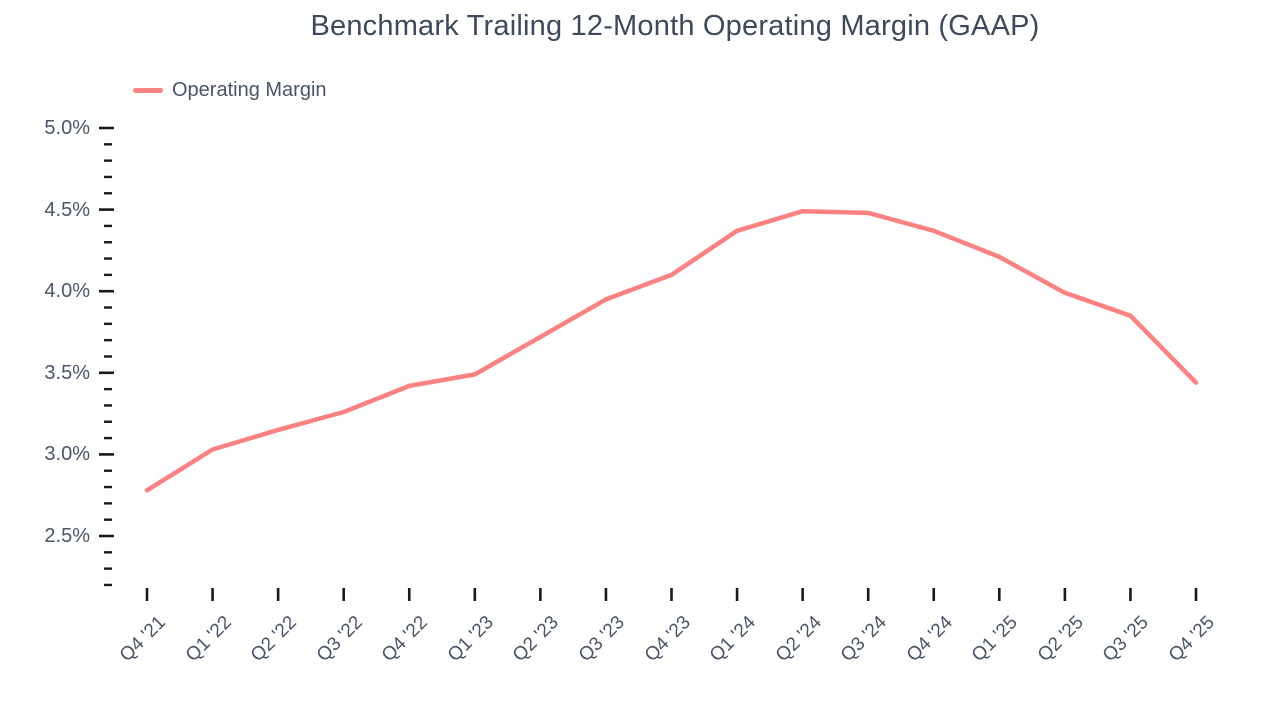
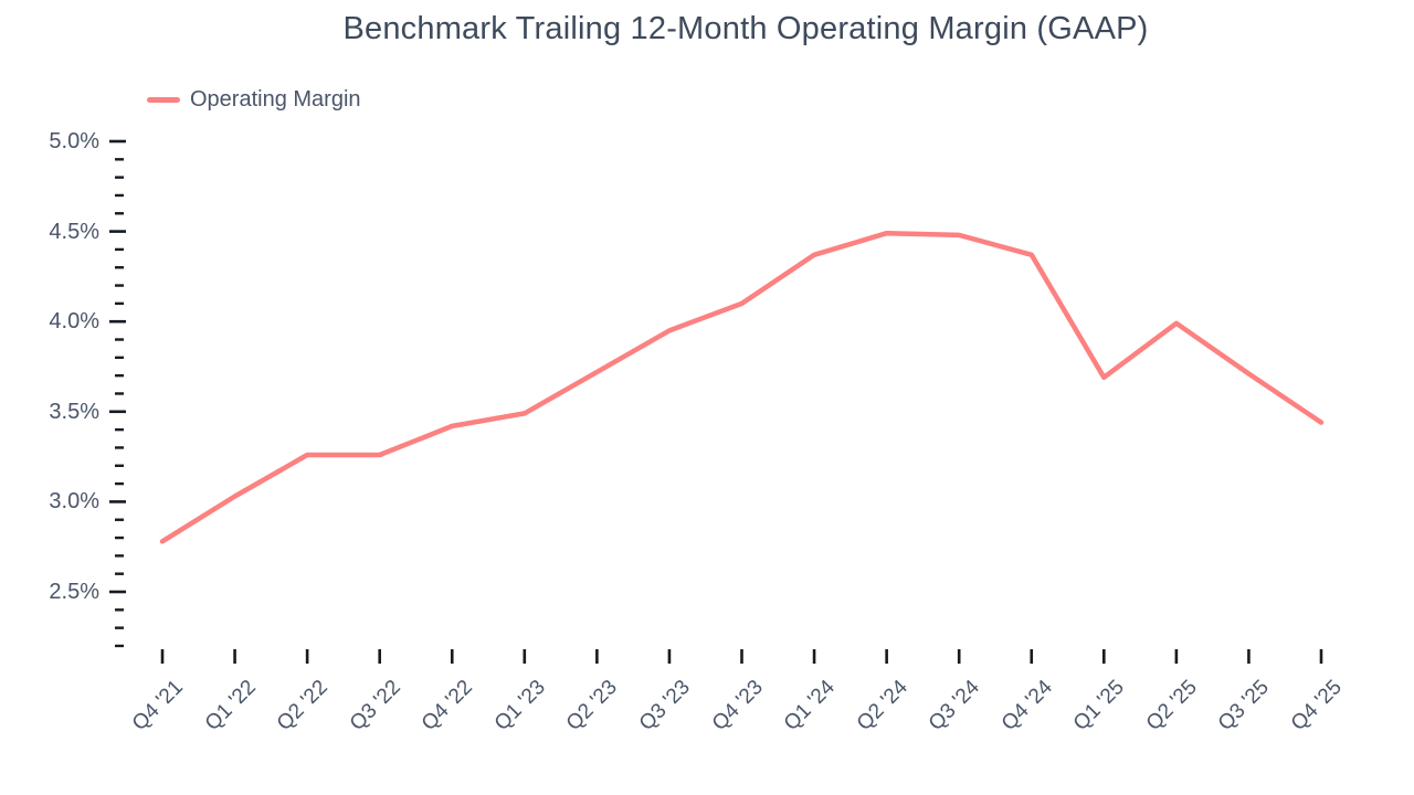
Q2 '22: 3.15% -> 3.26%
Q1 '25: 4.21% -> 3.69%
Q3 '25: 3.85% -> 3.71%
